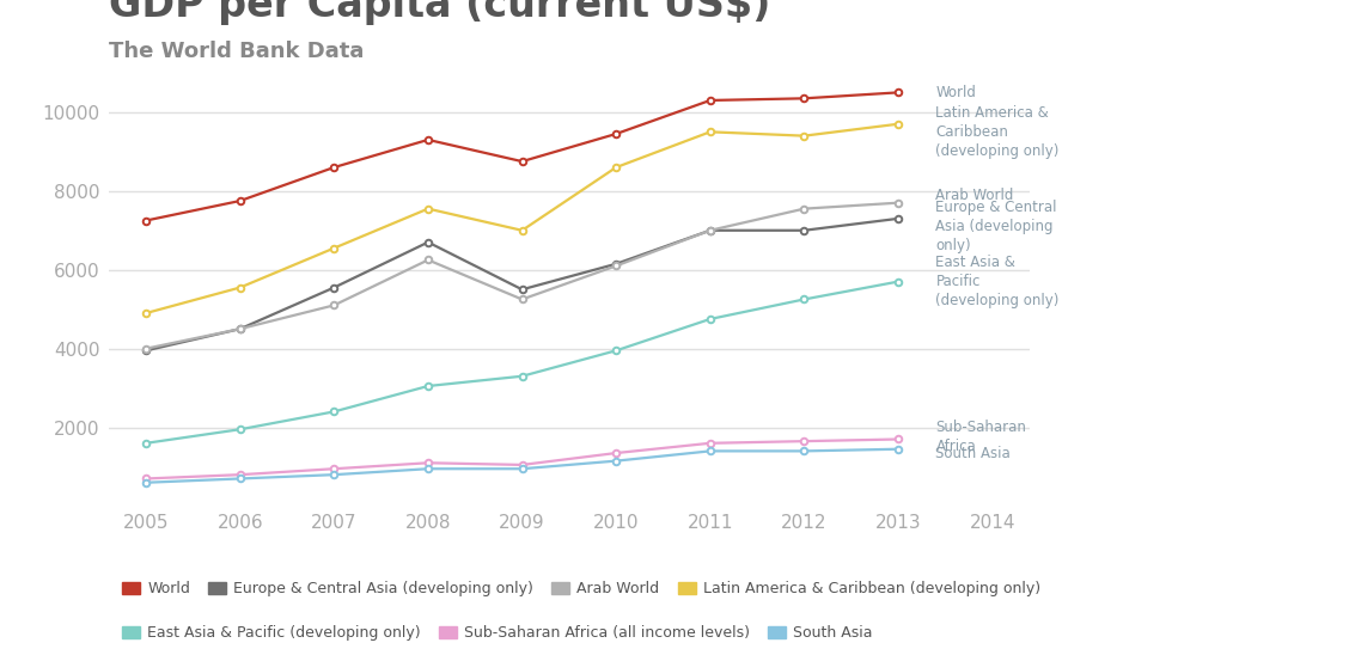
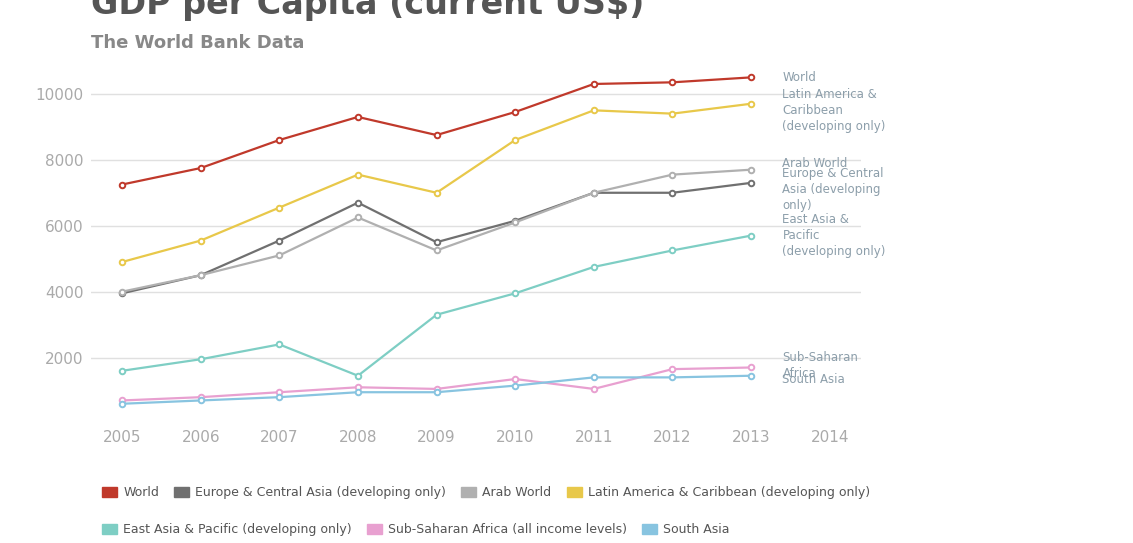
East Asia & Pacific (developing only)/2008: 3050 -> 1450
Sub-Saharan Africa (all income levels)/2011: 1600 -> 1050
